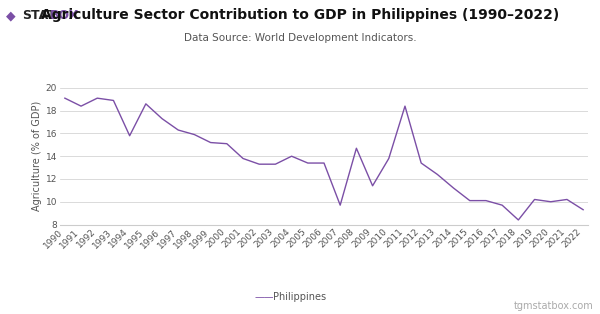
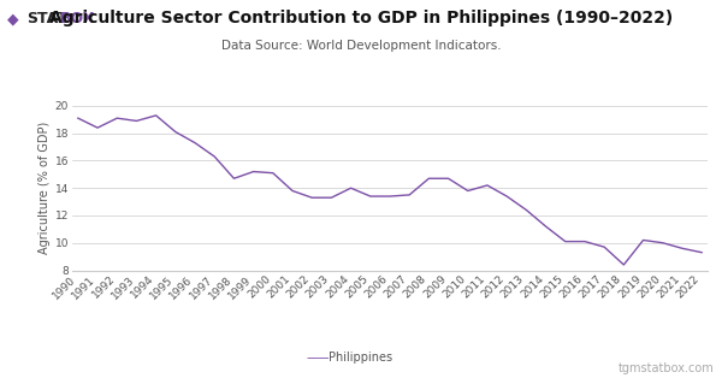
1994: 15.8 -> 19.3
1995: 18.6 -> 18.1
1998: 15.9 -> 14.7
2007: 9.7 -> 13.5
2009: 11.4 -> 14.7
2011: 18.4 -> 14.2
2021: 10.2 -> 9.6
